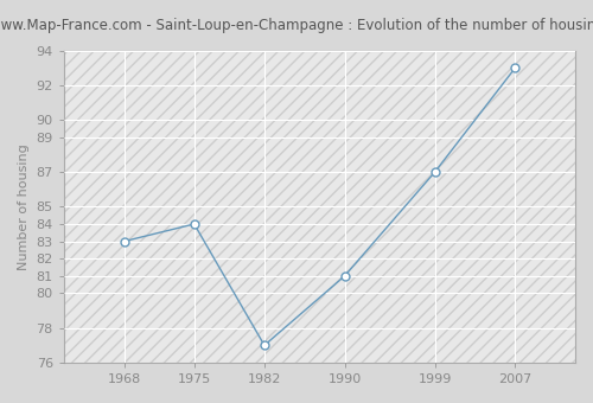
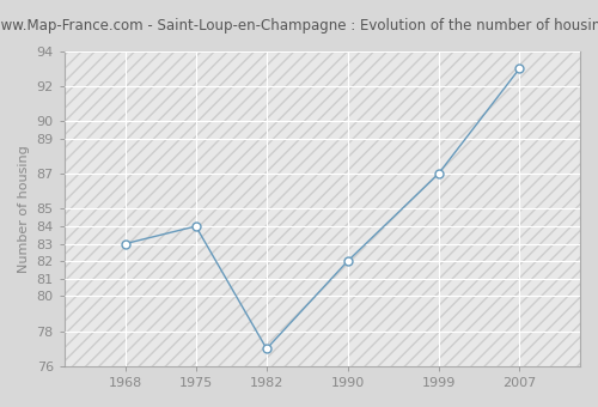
1990: 81 -> 82
